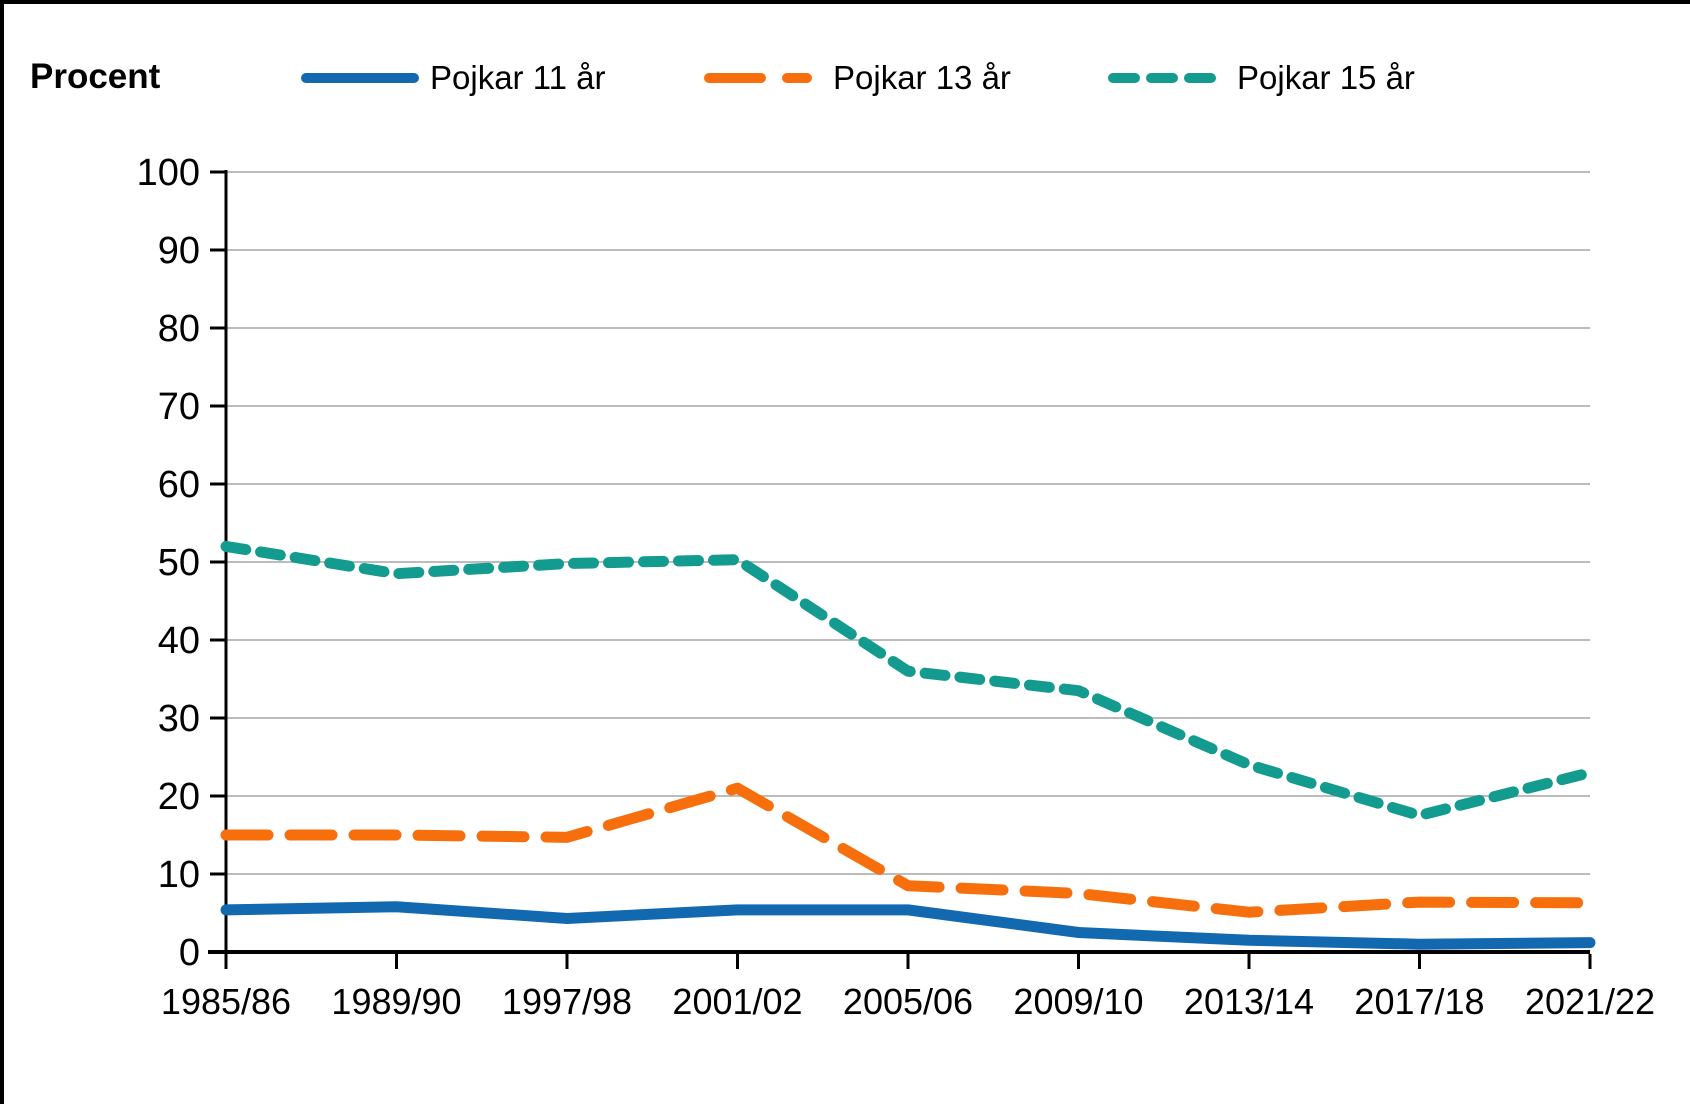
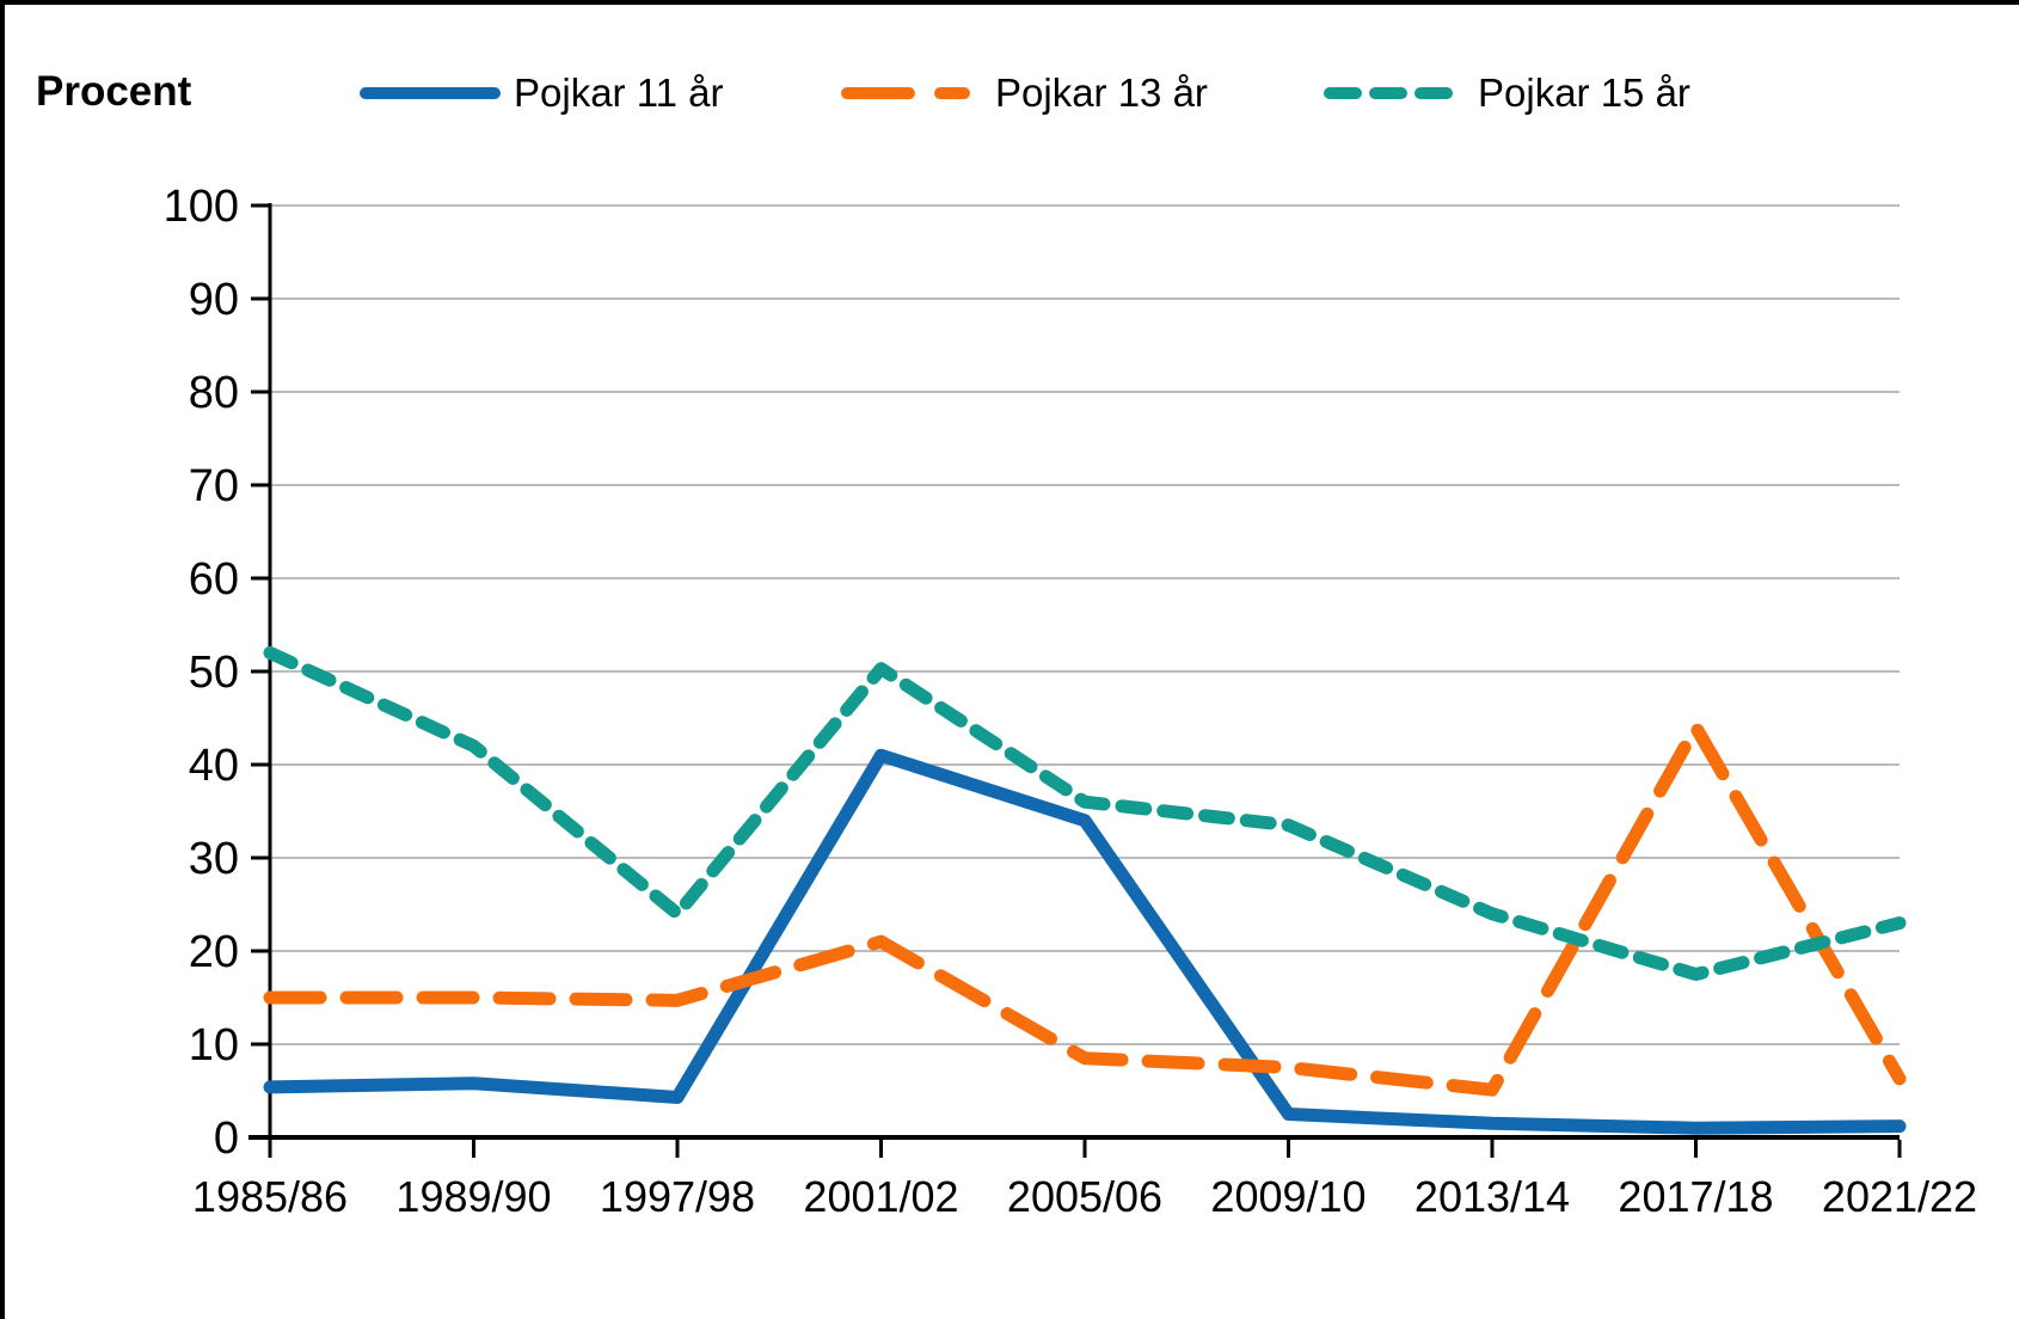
Pojkar 15 år/1989/90: 48 -> 42
Pojkar 15 år/1997/98: 50 -> 24
Pojkar 11 år/2001/02: 5 -> 41
Pojkar 11 år/2005/06: 5 -> 34
Pojkar 13 år/2017/18: 6 -> 44
